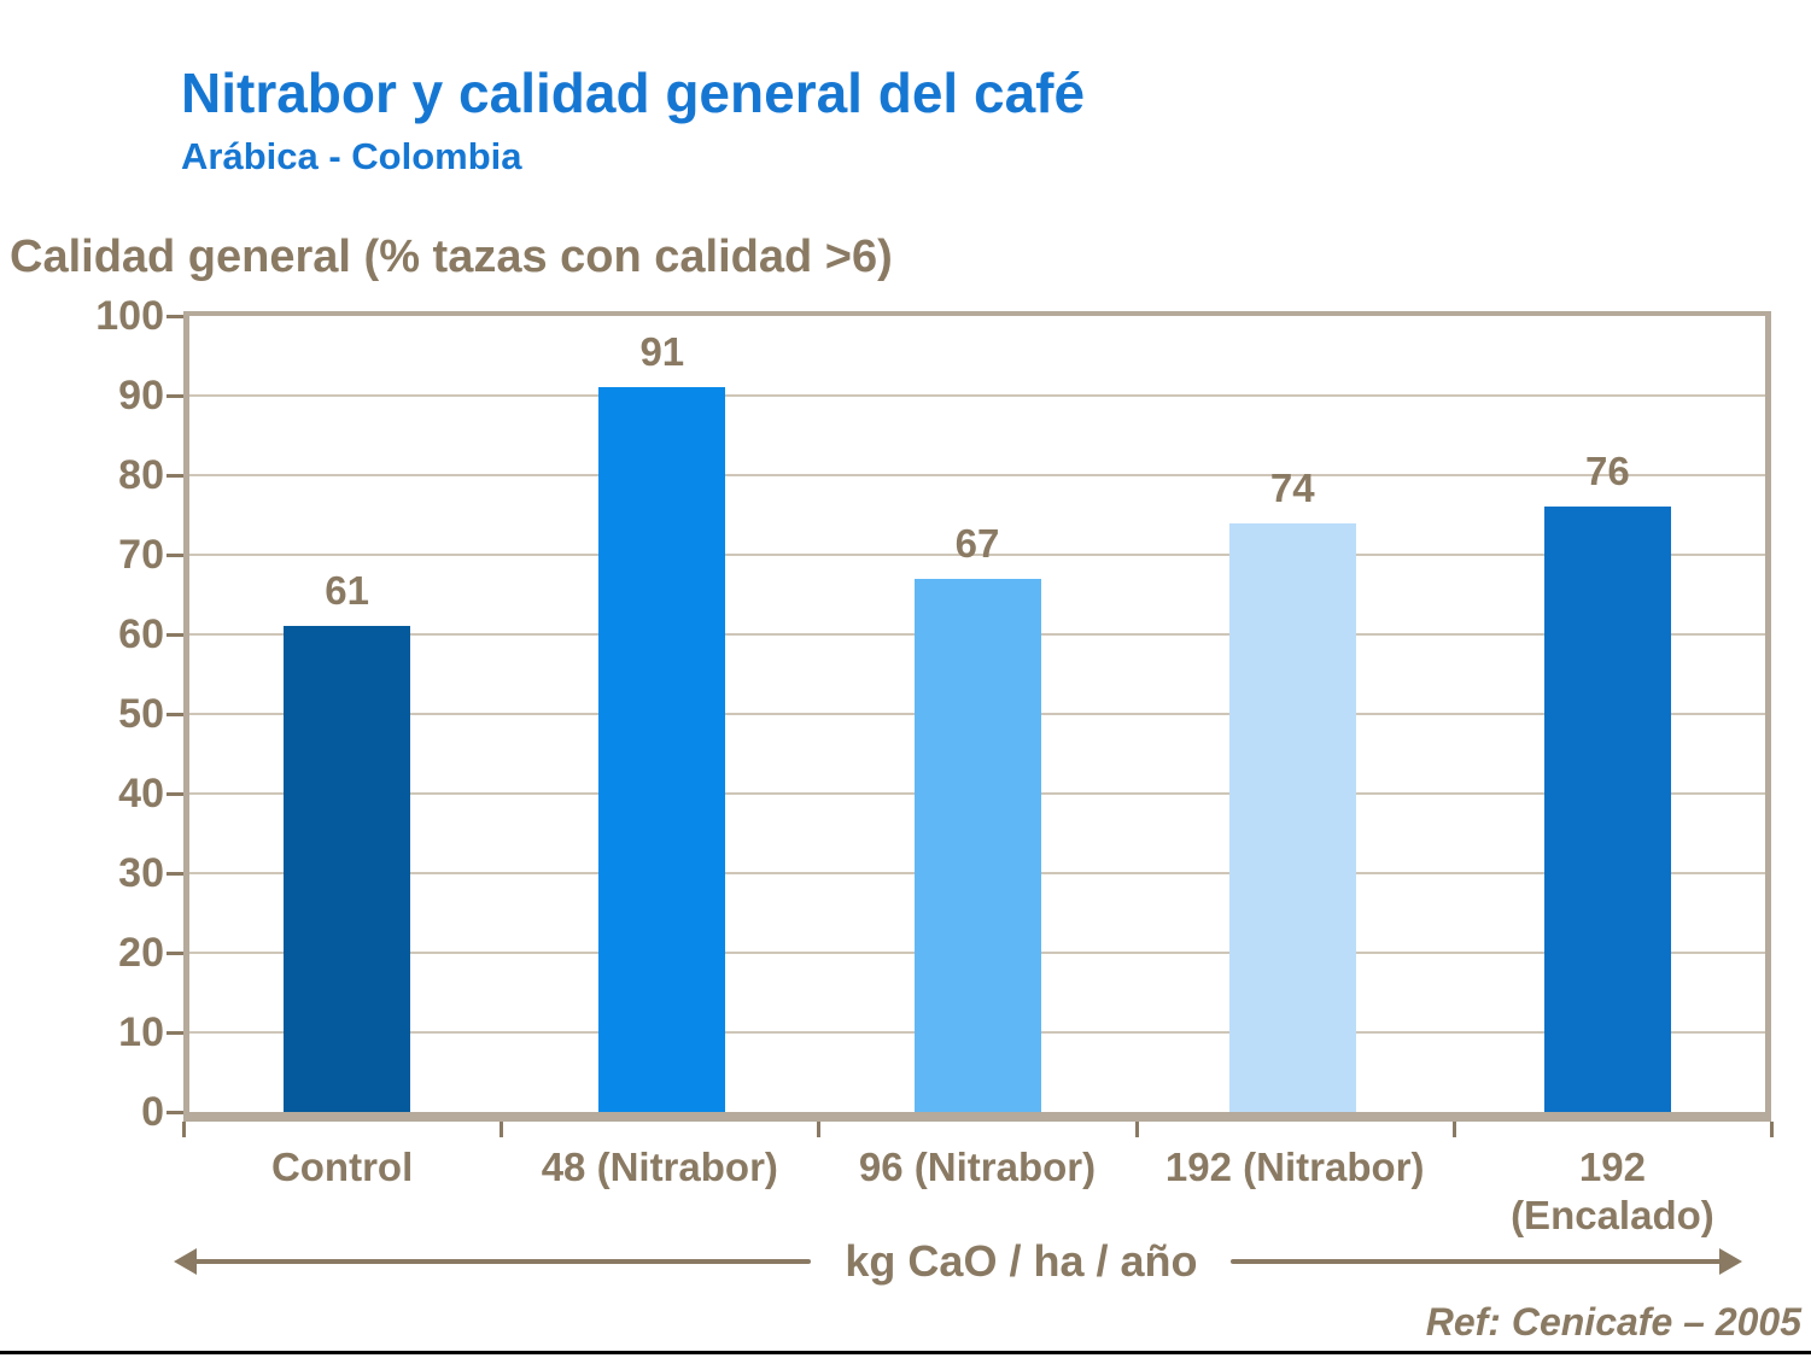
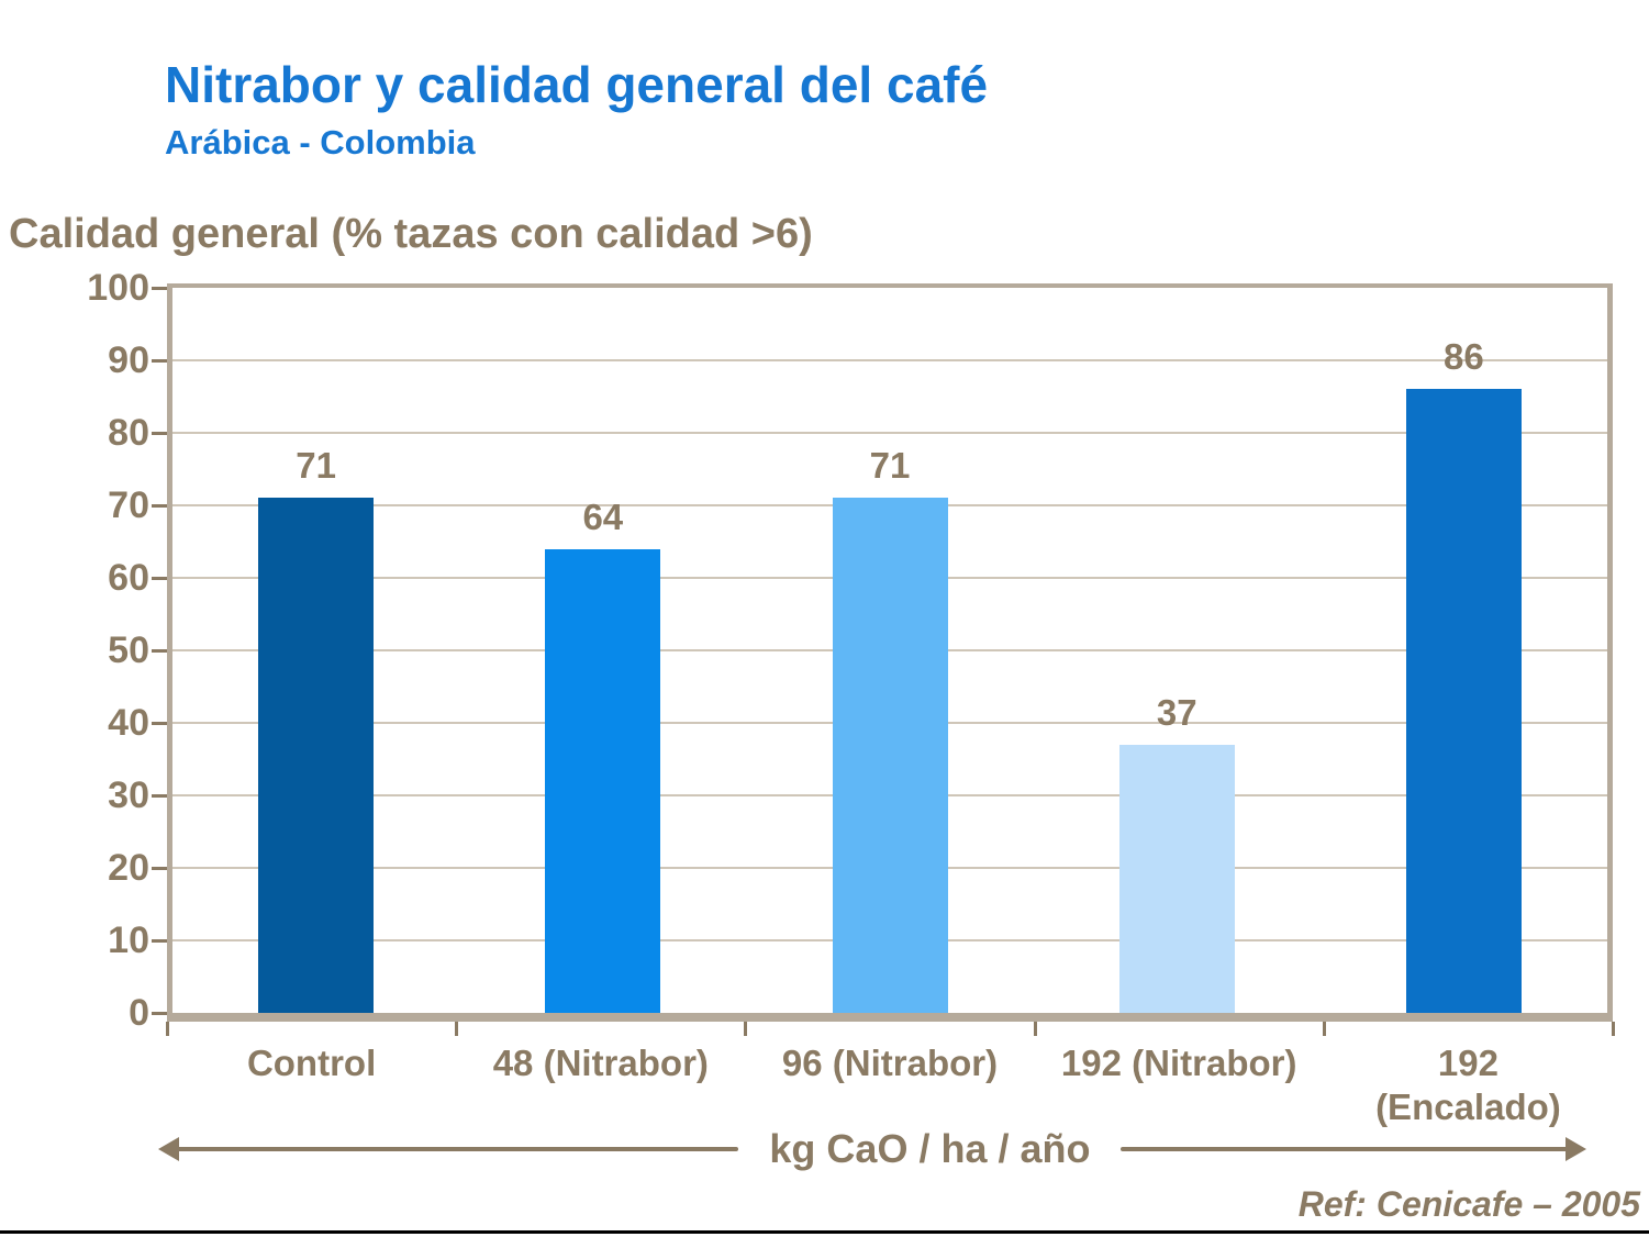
Control: 61 -> 71
48 (Nitrabor): 91 -> 64
96 (Nitrabor): 67 -> 71
192 (Nitrabor): 74 -> 37
192 (Encalado): 76 -> 86
